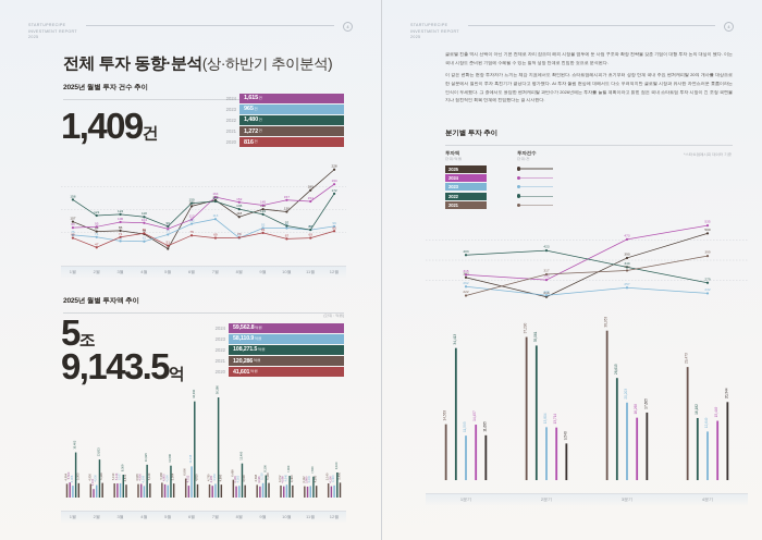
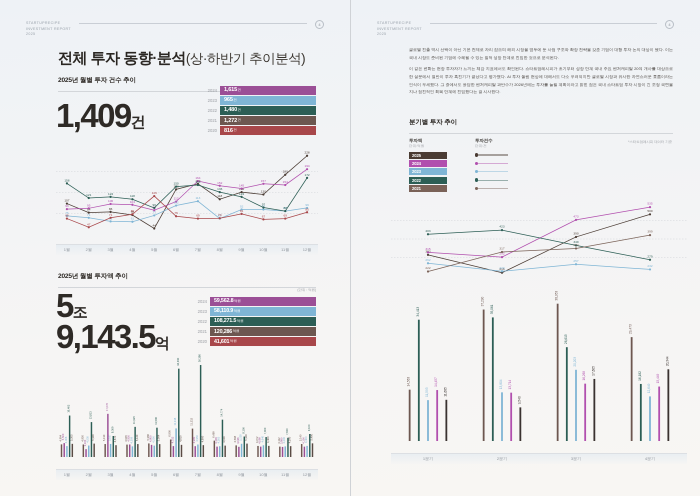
2025년 월별 투자 건수 추이/2021/5월: 51 -> 126
2025년 월별 투자액 추이/2024/3월: 5,123 -> 17,076
2025년 월별 투자액 추이/2025/7월: 4,780 -> 11,232
2025년 월별 투자액 추이/2022/8월: 12,400 -> 14,774
